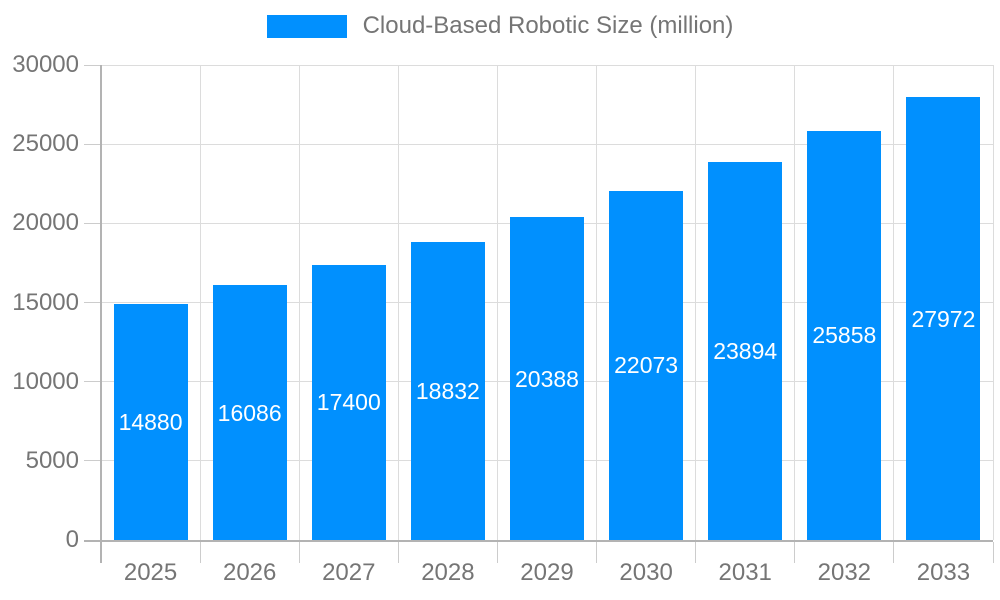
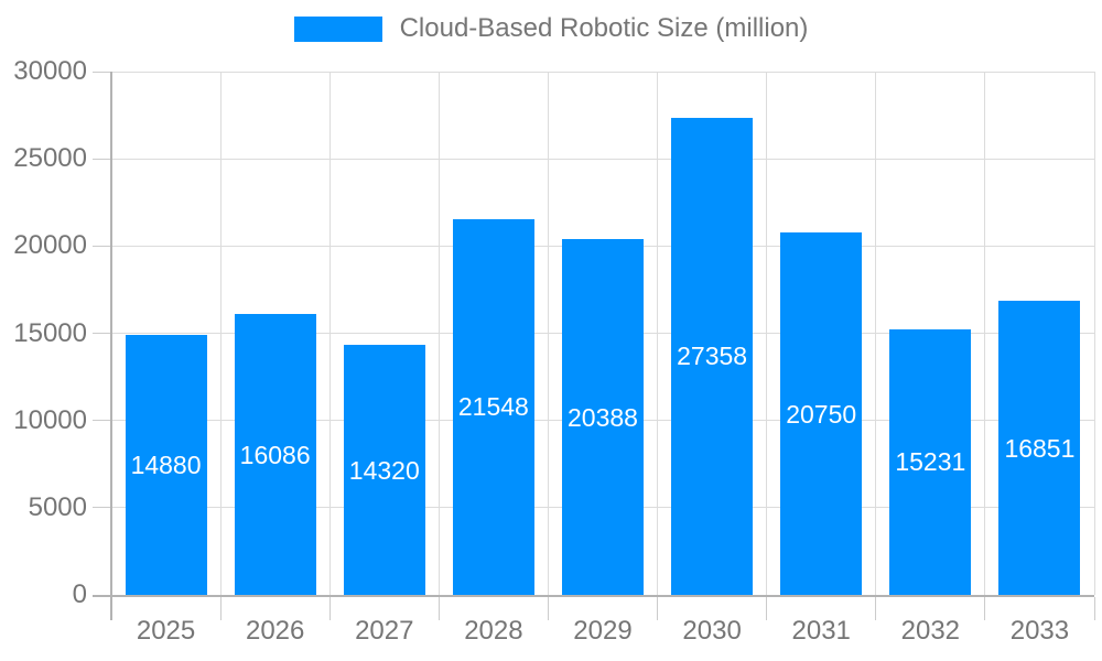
2027: 17400 -> 14320
2028: 18832 -> 21548
2030: 22073 -> 27358
2031: 23894 -> 20750
2032: 25858 -> 15231
2033: 27972 -> 16851
